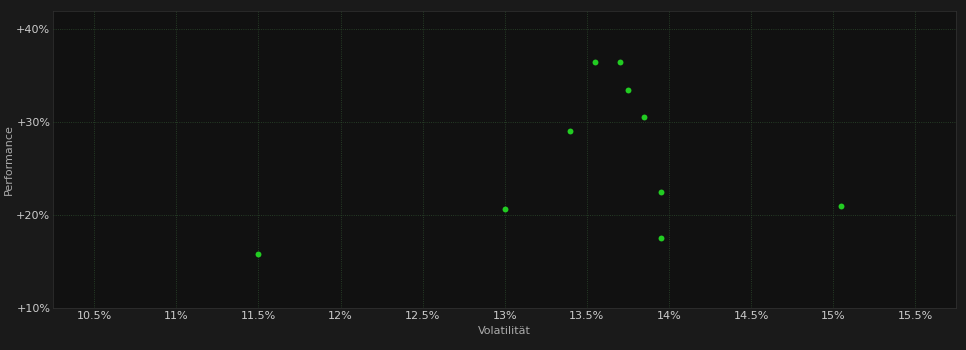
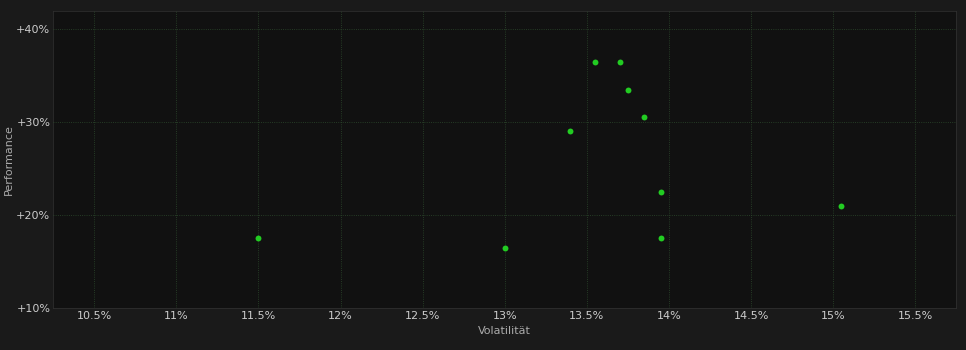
11.5%: 15.8% -> 17.5%
13%: 20.6% -> 16.5%
